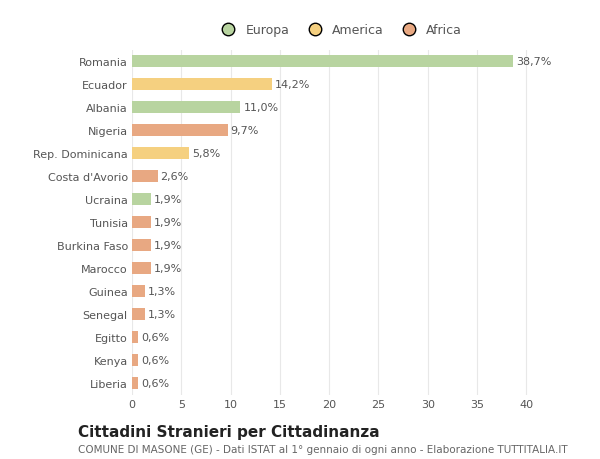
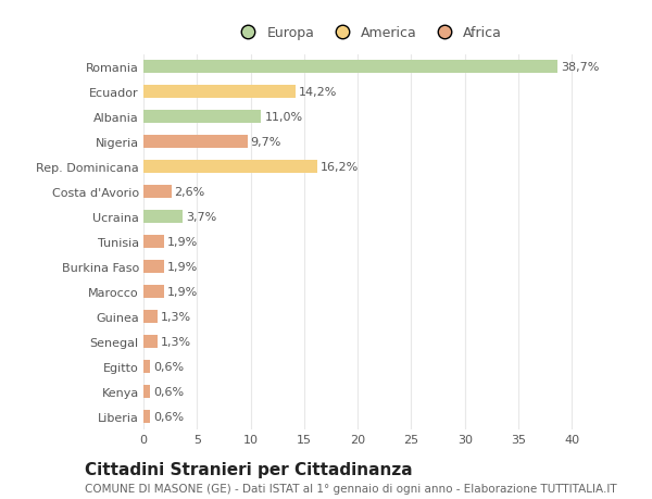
Rep. Dominicana: 5,8% -> 16,2%
Ucraina: 1,9% -> 3,7%
